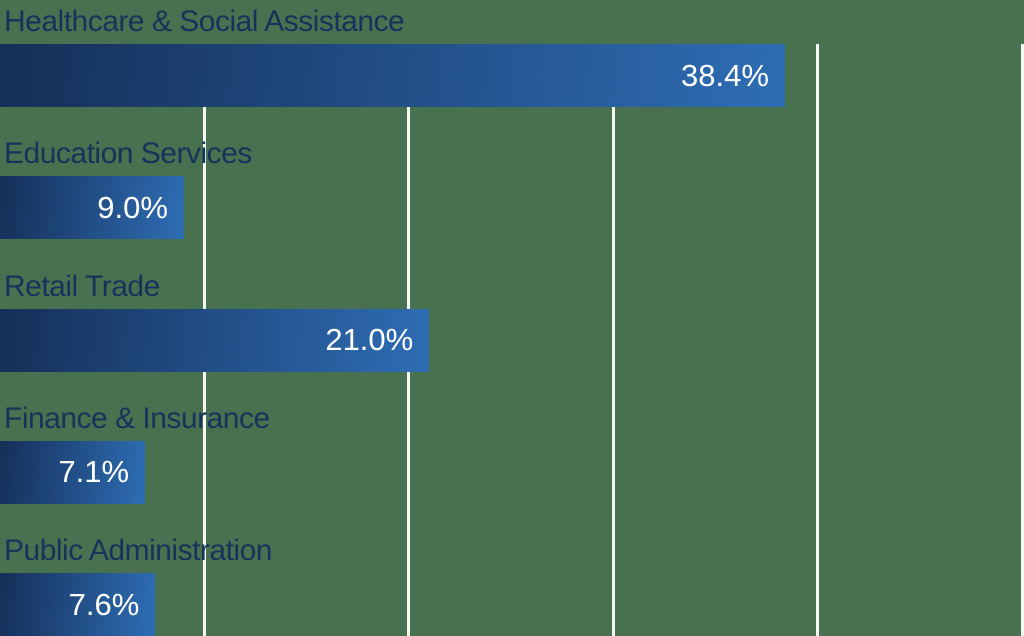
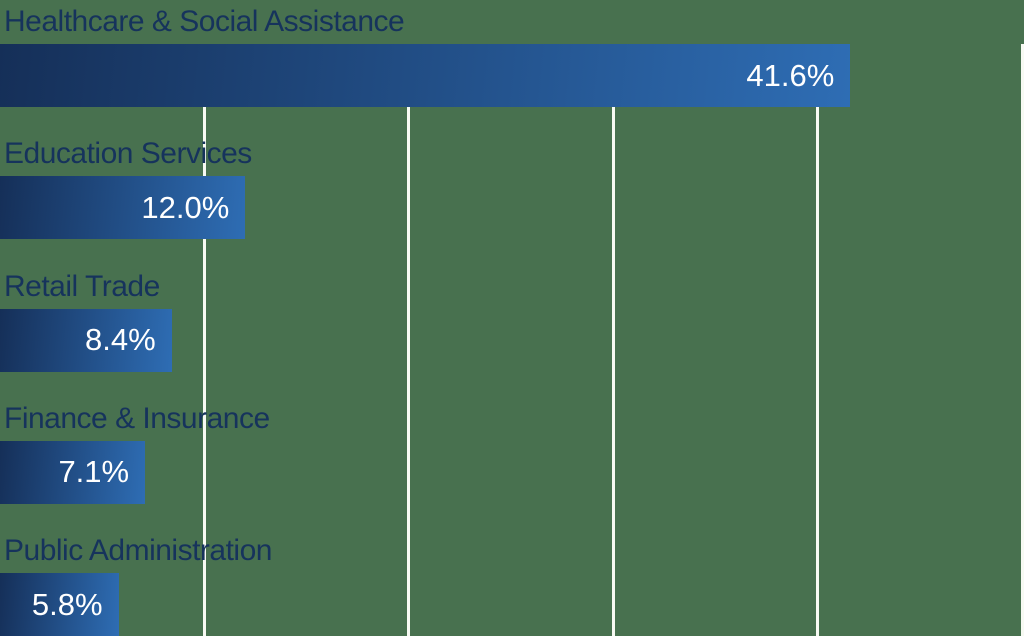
Healthcare & Social Assistance: 38.4% -> 41.6%
Education Services: 9.0% -> 12.0%
Retail Trade: 21.0% -> 8.4%
Public Administration: 7.6% -> 5.8%
